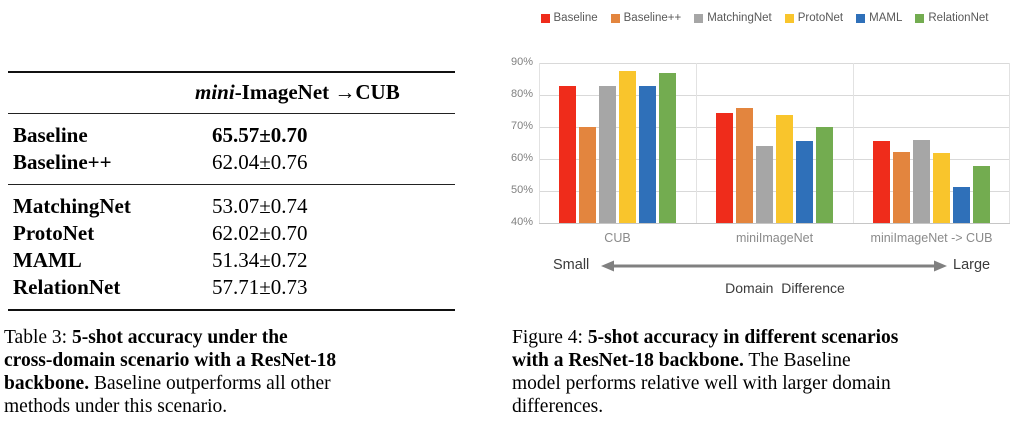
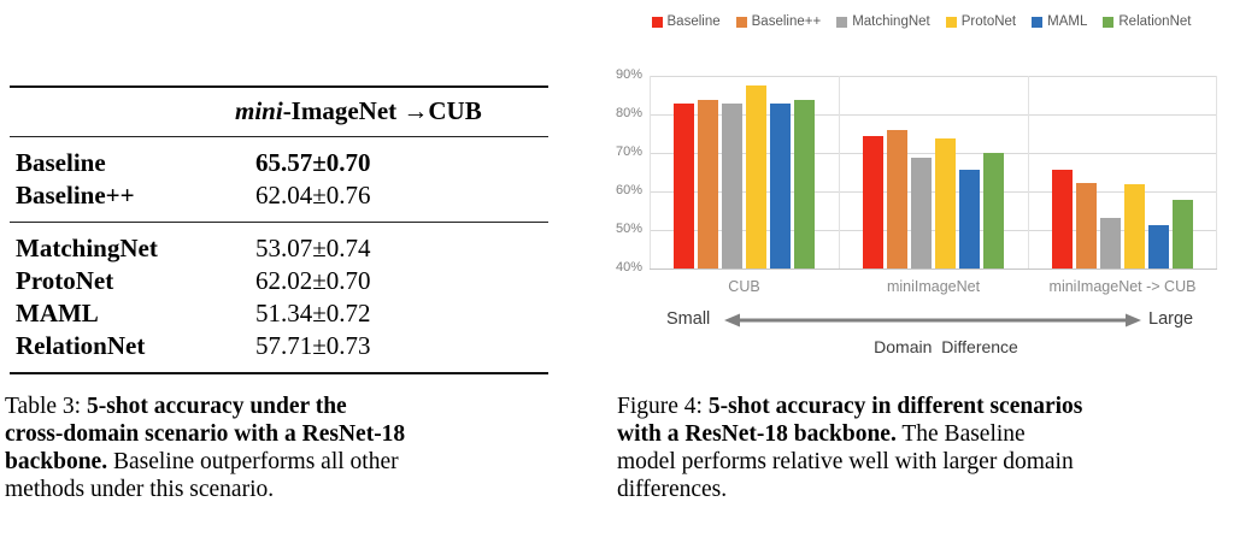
Baseline++/CUB: 70% -> 84%
RelationNet/CUB: 87% -> 84%
MatchingNet/miniImageNet: 64% -> 69%
MatchingNet/miniImageNet -> CUB: 66% -> 53%
